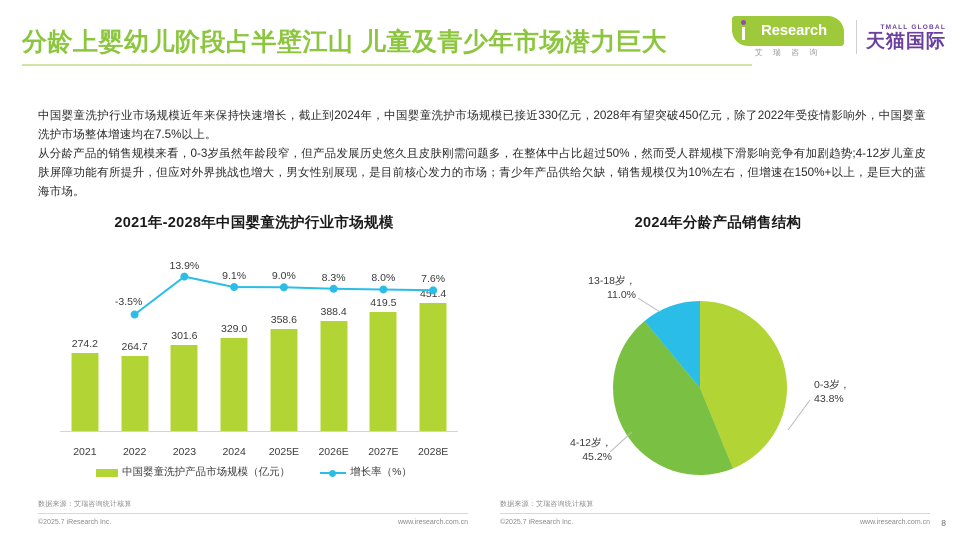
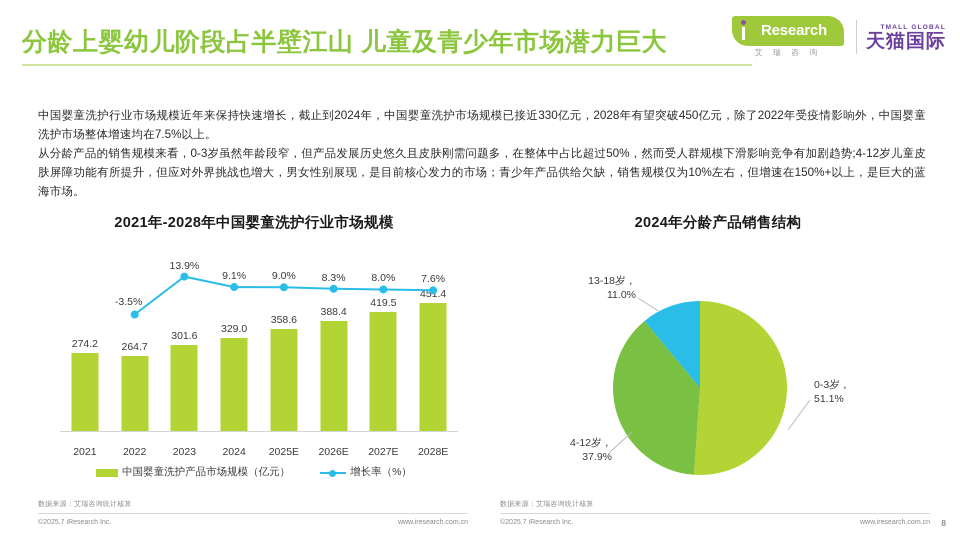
2024年分龄产品销售结构/0-3岁，: 43.8% -> 51.1%
2024年分龄产品销售结构/4-12岁，: 45.2% -> 37.9%
